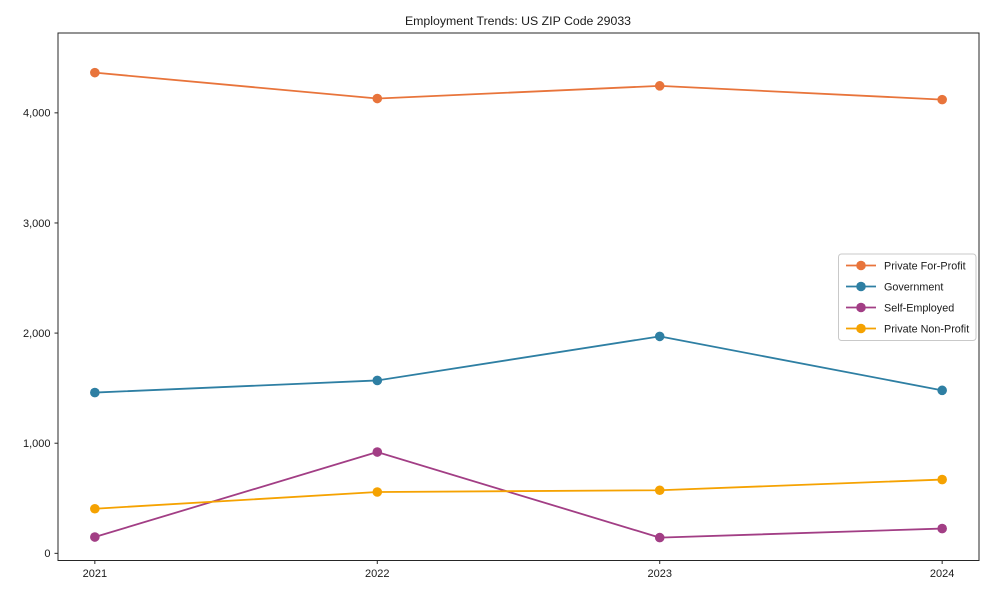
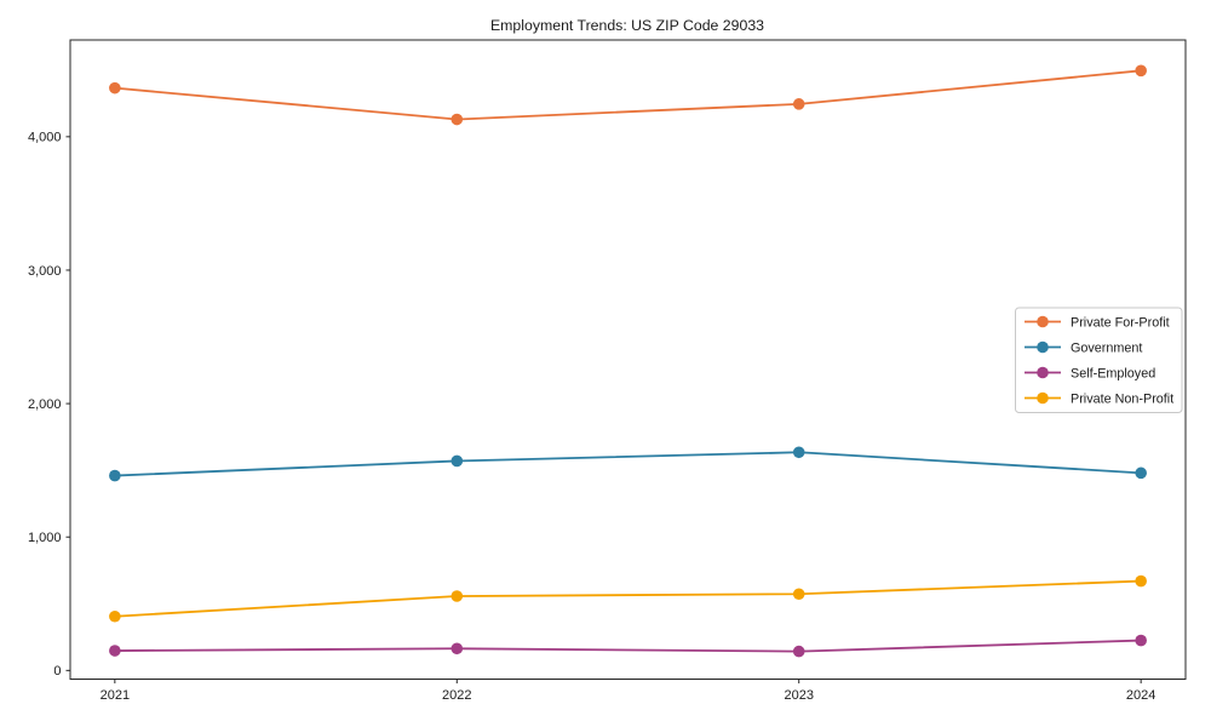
Self-Employed/2022: 920 -> 160
Government/2023: 1970 -> 1640
Private For-Profit/2024: 4120 -> 4500
